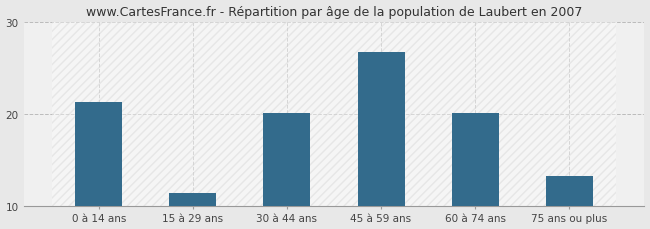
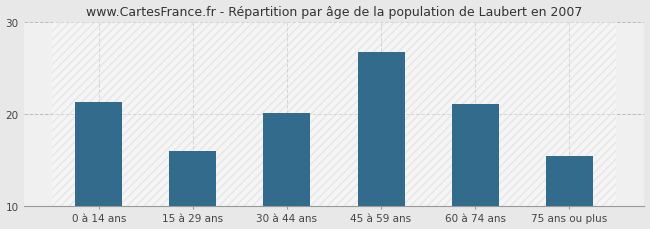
15 à 29 ans: 11.4 -> 16.0
60 à 74 ans: 20.1 -> 21.0
75 ans ou plus: 13.2 -> 15.4
